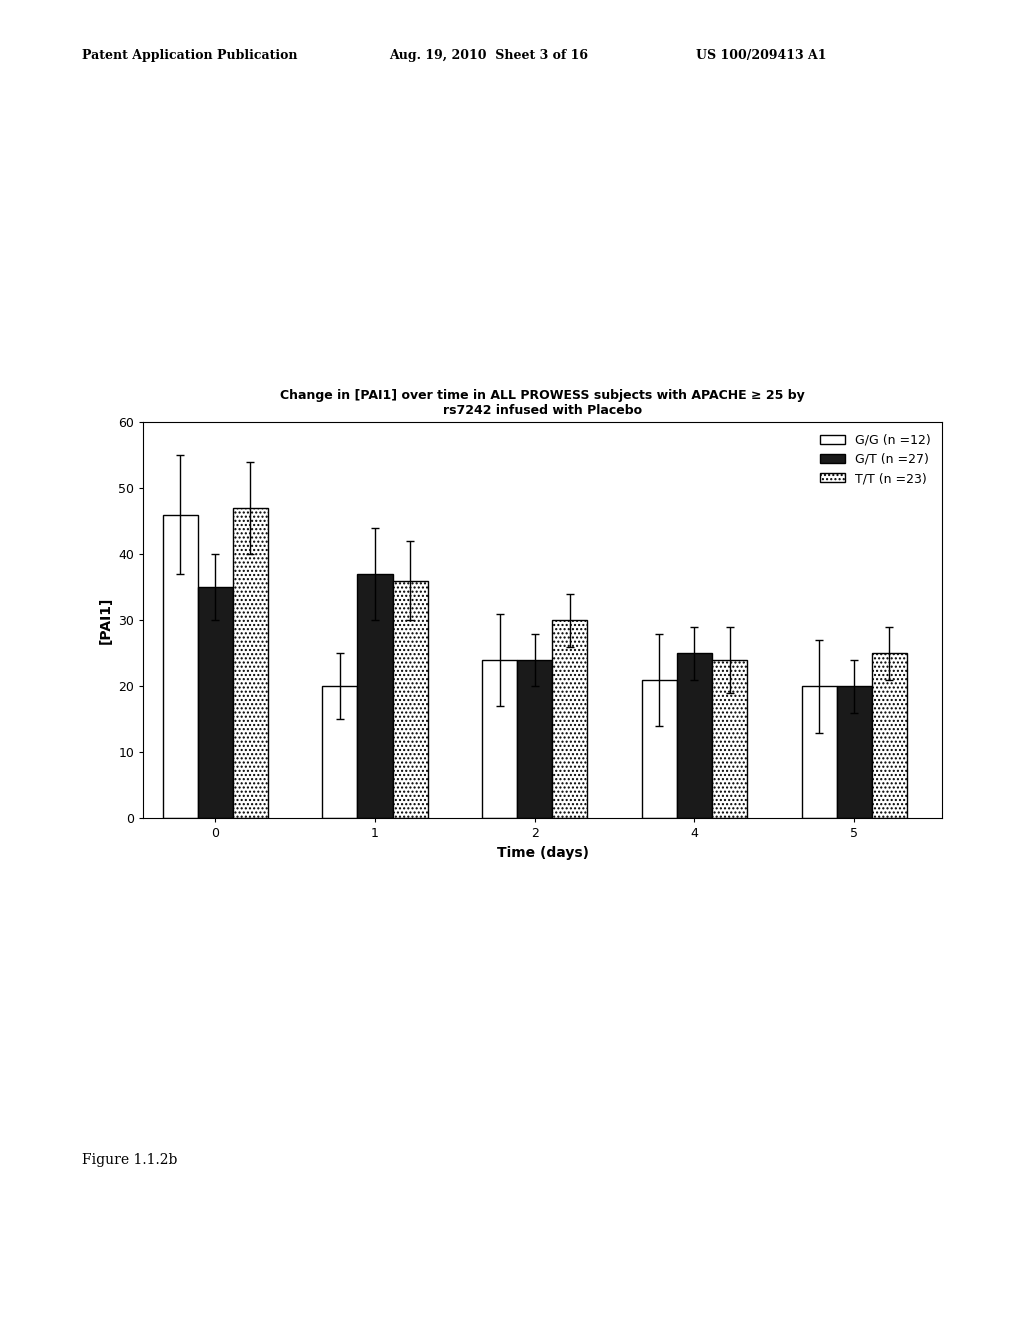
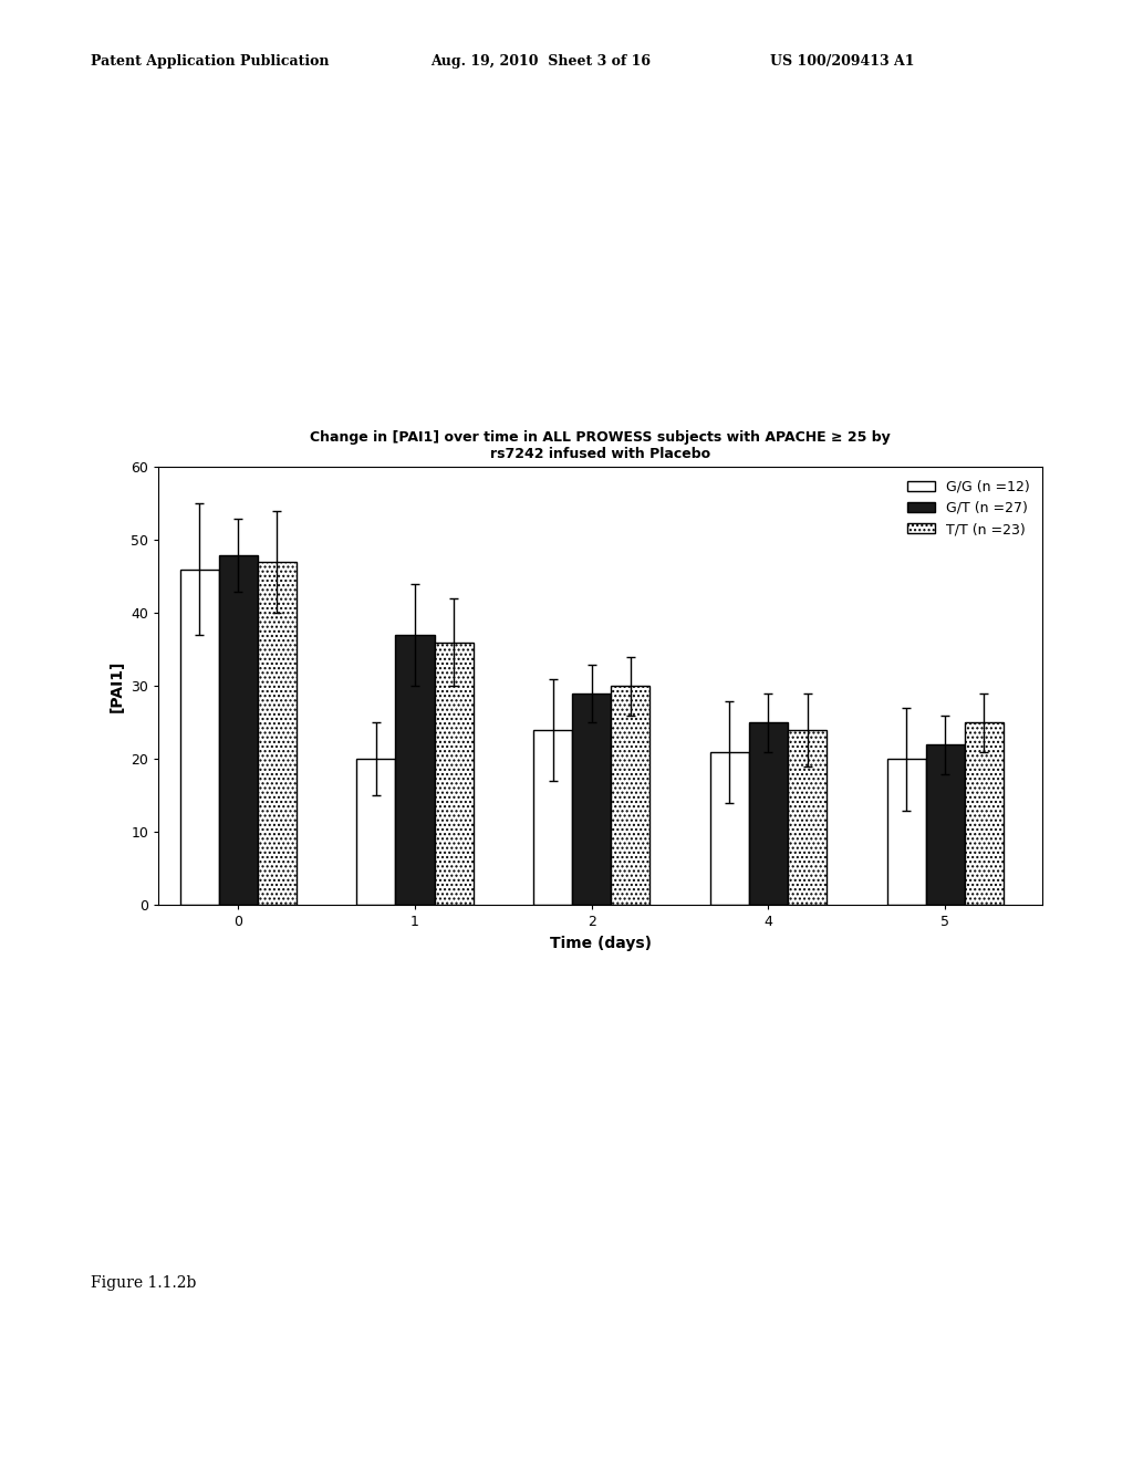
G/T (n =27)/0: 35 -> 48
G/T (n =27)/2: 24 -> 29
G/T (n =27)/5: 20 -> 22
